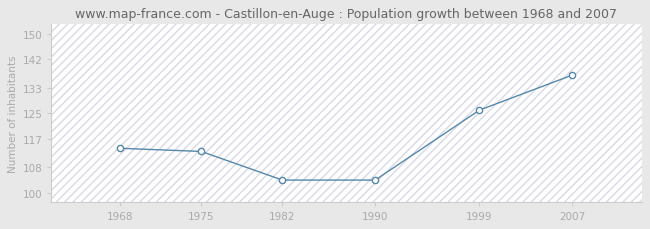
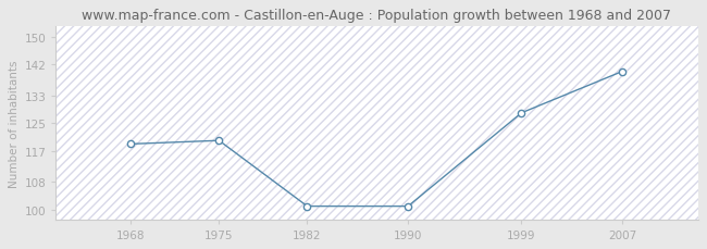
1968: 114 -> 119
1975: 113 -> 120
1982: 104 -> 101
1990: 104 -> 101
1999: 126 -> 128
2007: 137 -> 140
